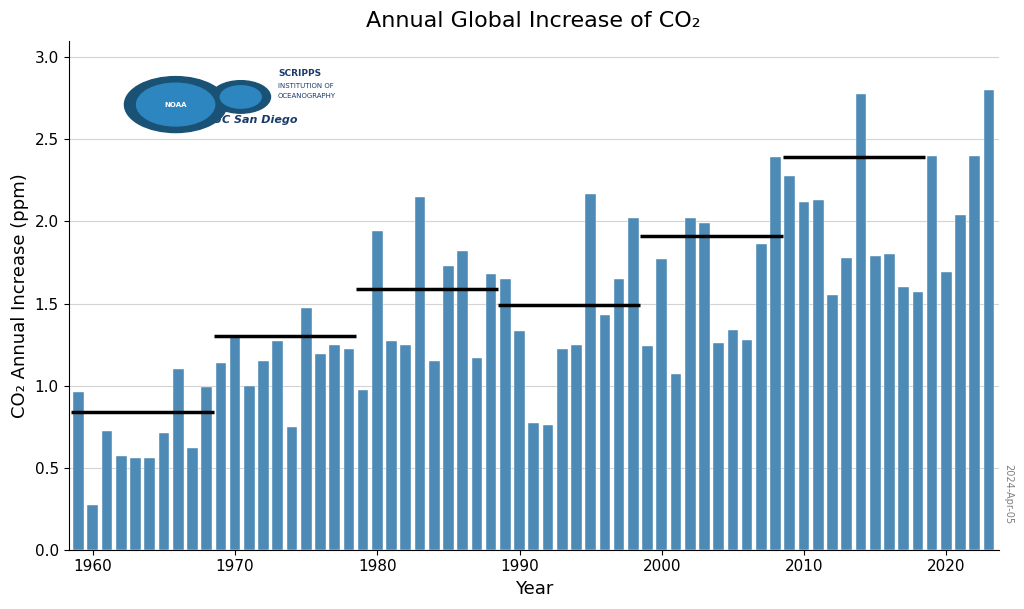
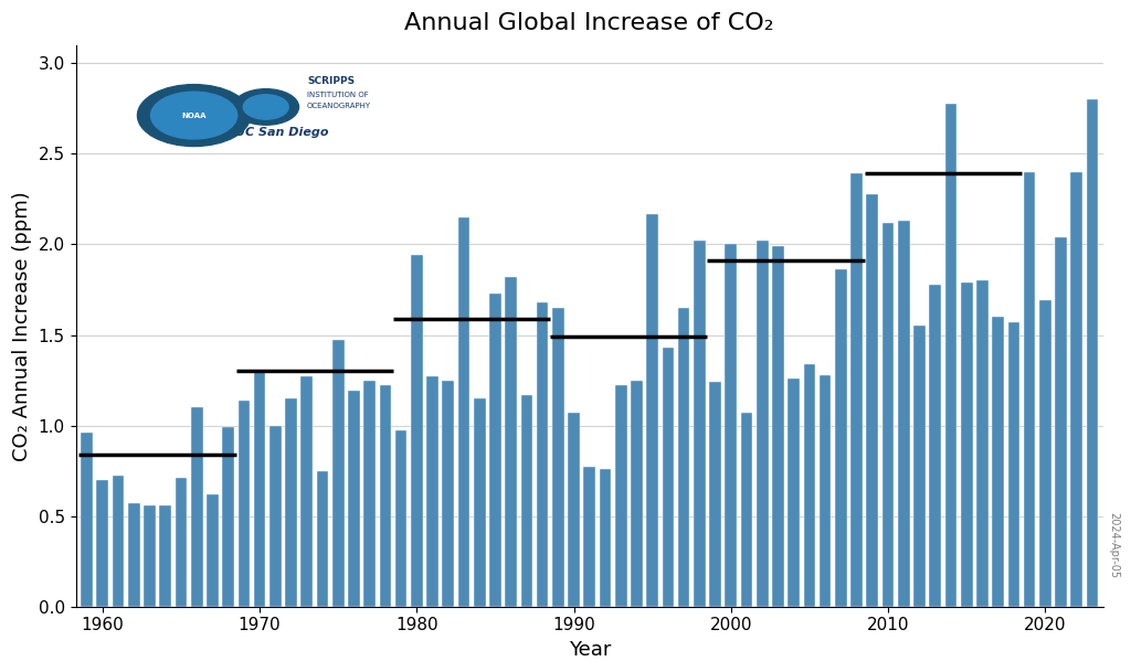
1960: 0.27 -> 0.70
1990: 1.33 -> 1.07
2000: 1.77 -> 2.00
